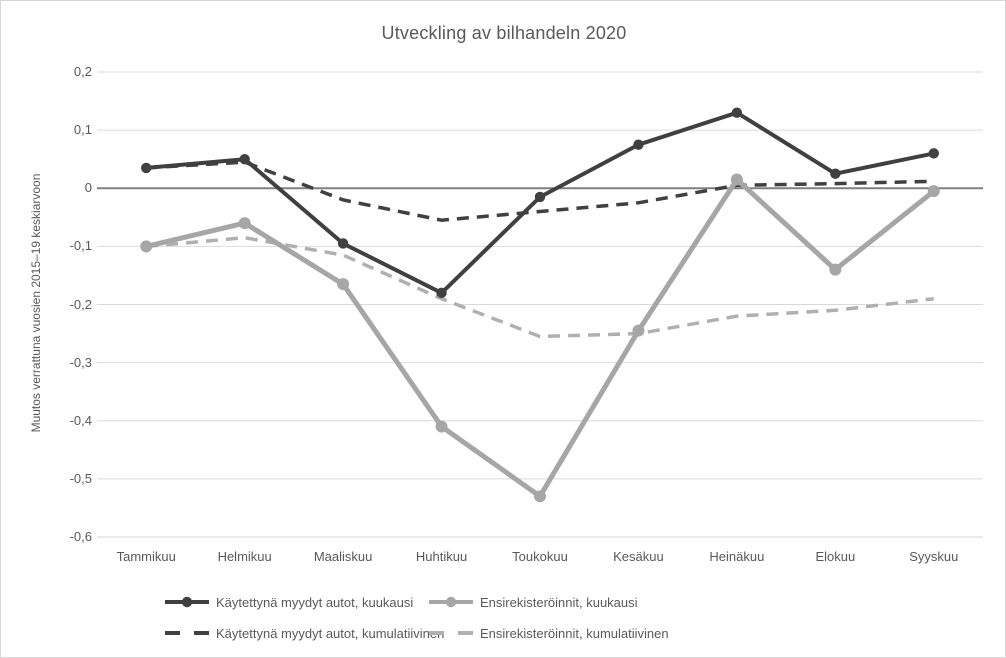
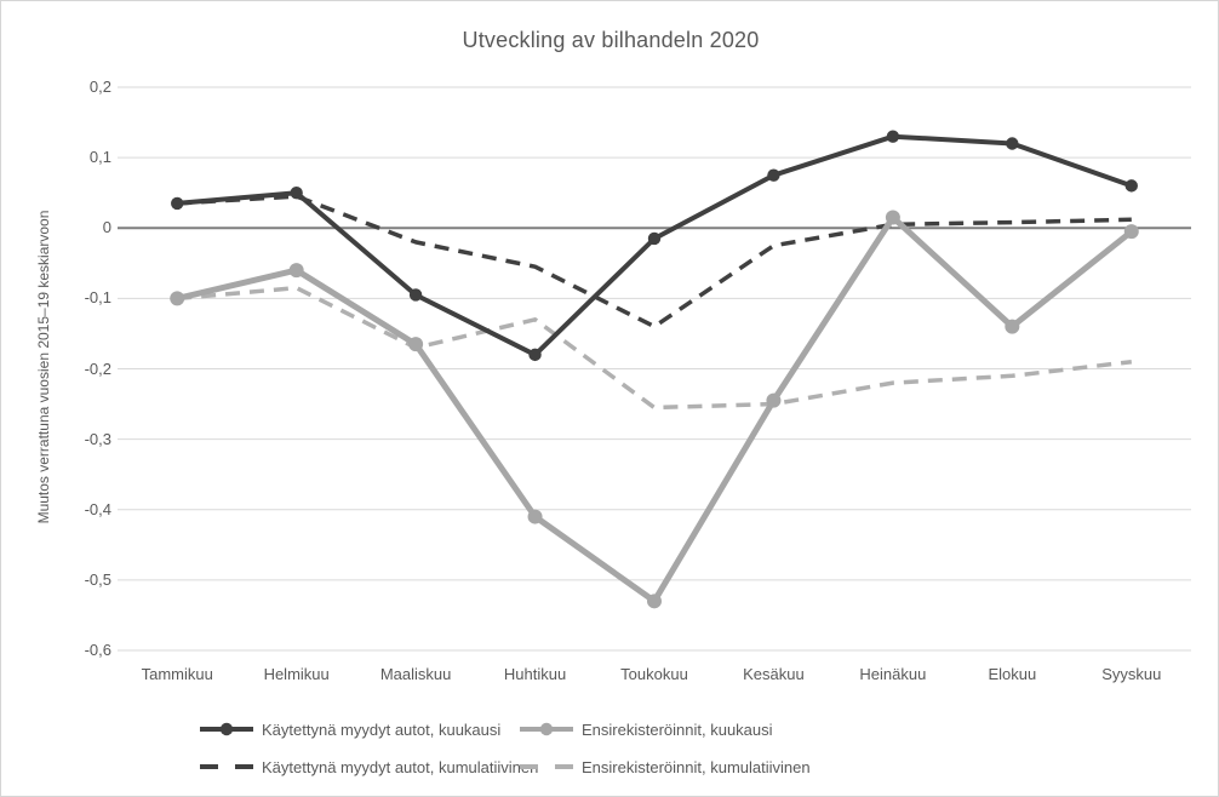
Ensirekisteröinnit, kumulatiivinen/Maaliskuu: -0,12 -> -0,17
Ensirekisteröinnit, kumulatiivinen/Huhtikuu: -0,19 -> -0,13
Käytettynä myydyt autot, kumulatiivinen/Toukokuu: -0,04 -> -0,14
Käytettynä myydyt autot, kuukausi/Elokuu: 0,03 -> 0,12
